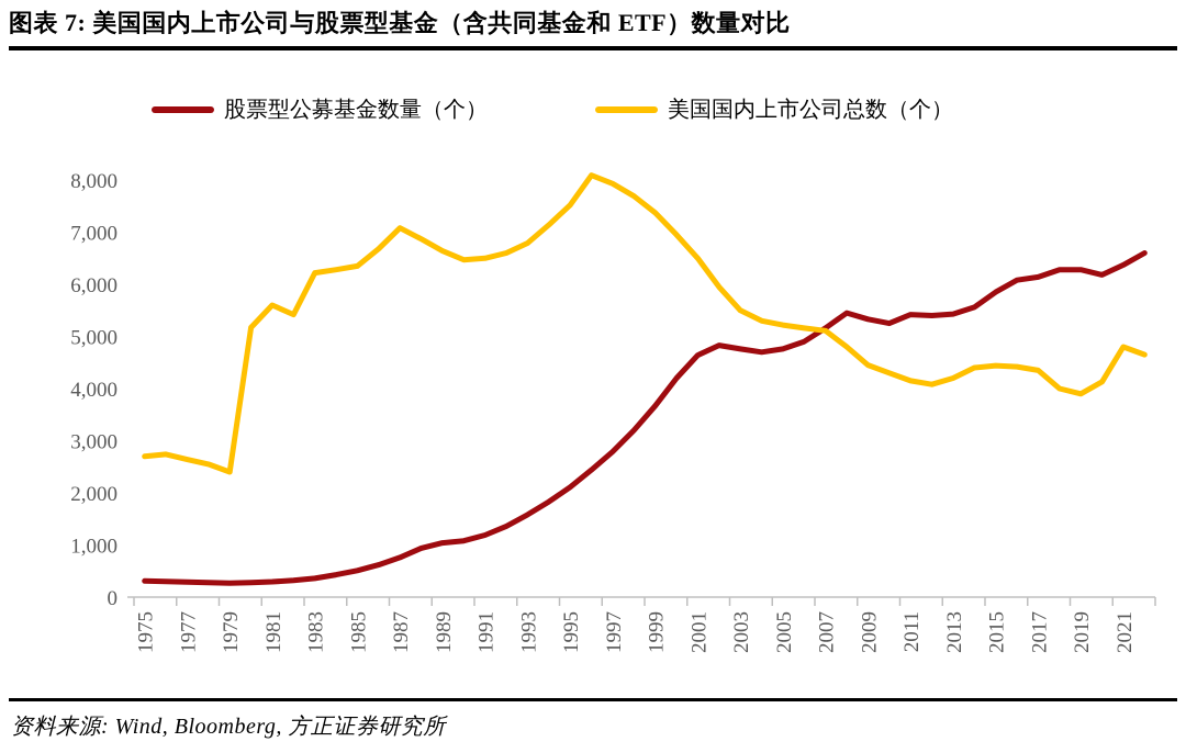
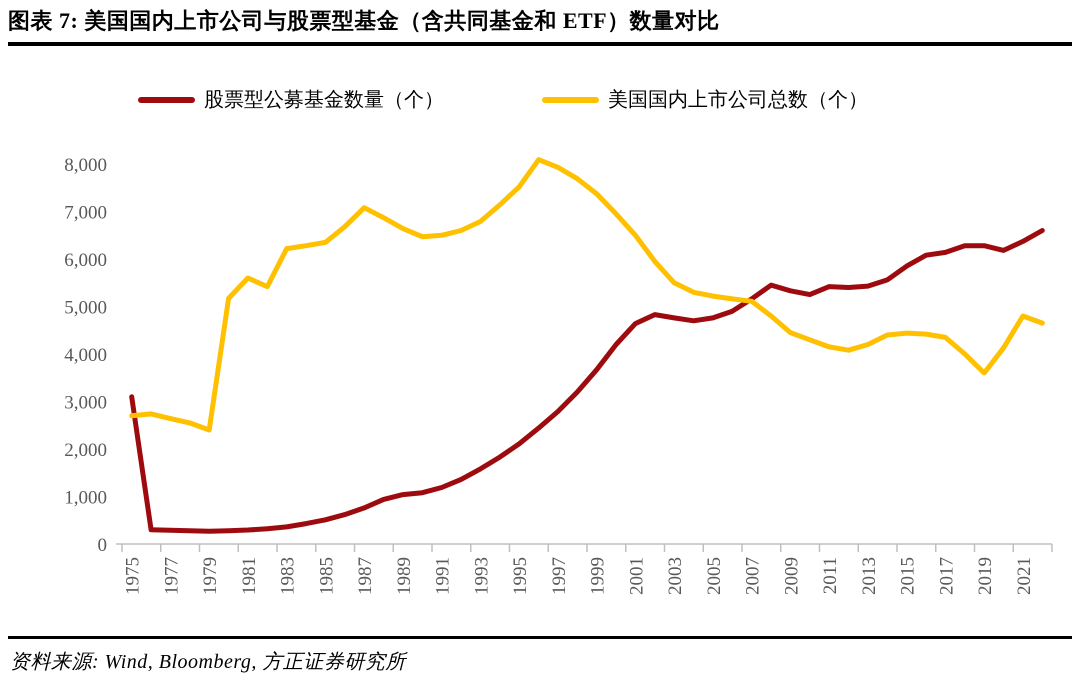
股票型公募基金数量（个）/1975: 300 -> 3100
美国国内上市公司总数（个）/2019: 3900 -> 3600
